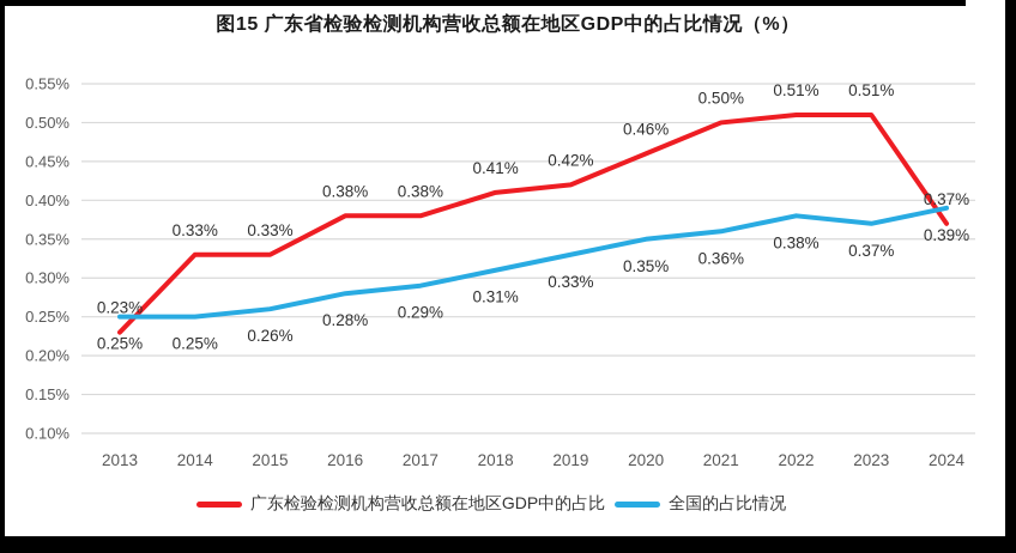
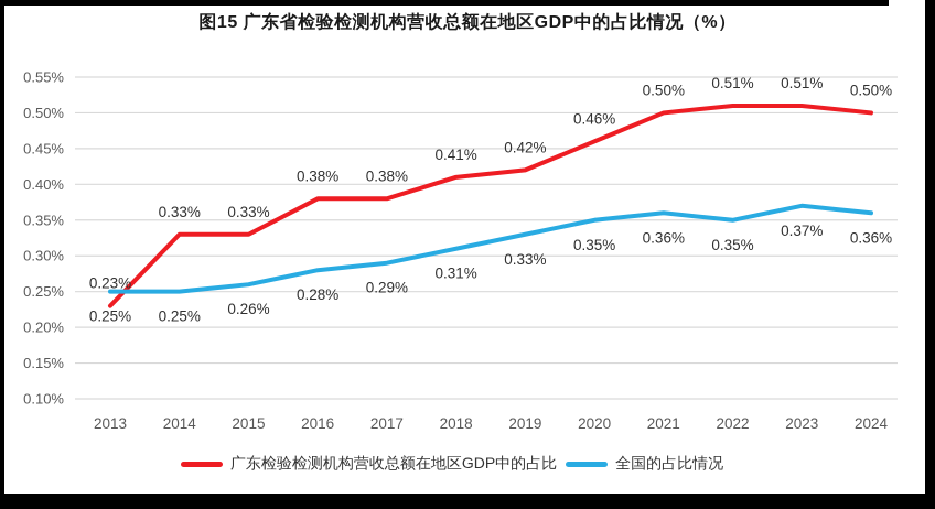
全国的占比情况/2022: 0.38% -> 0.35%
广东检验检测机构营收总额在地区GDP中的占比/2024: 0.37% -> 0.50%
全国的占比情况/2024: 0.39% -> 0.36%
